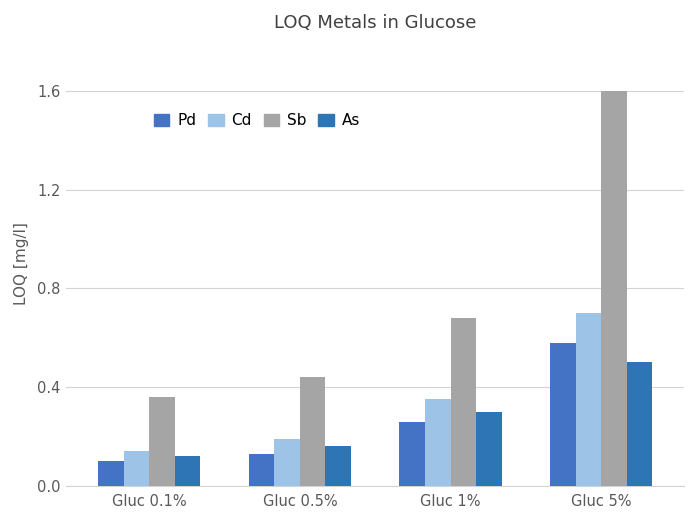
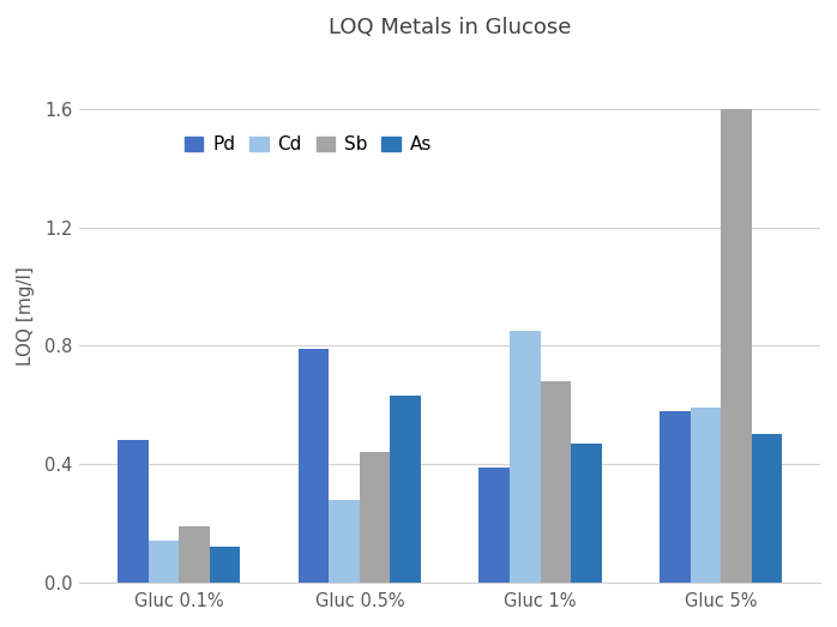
Pd/Gluc 0.1%: 0.10 -> 0.48
Sb/Gluc 0.1%: 0.36 -> 0.19
Pd/Gluc 0.5%: 0.13 -> 0.79
Cd/Gluc 0.5%: 0.19 -> 0.28
As/Gluc 0.5%: 0.16 -> 0.63
Pd/Gluc 1%: 0.26 -> 0.39
Cd/Gluc 1%: 0.35 -> 0.85
As/Gluc 1%: 0.30 -> 0.47
Cd/Gluc 5%: 0.70 -> 0.59
